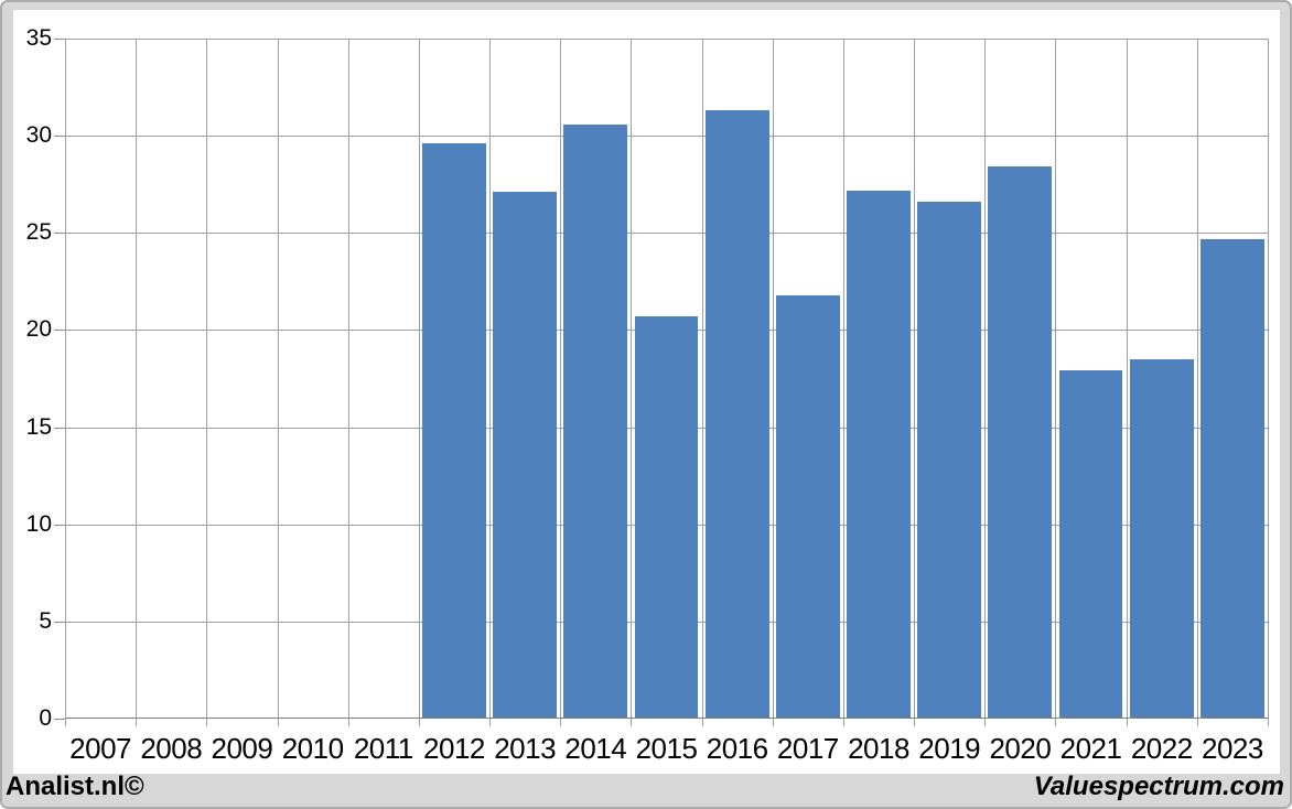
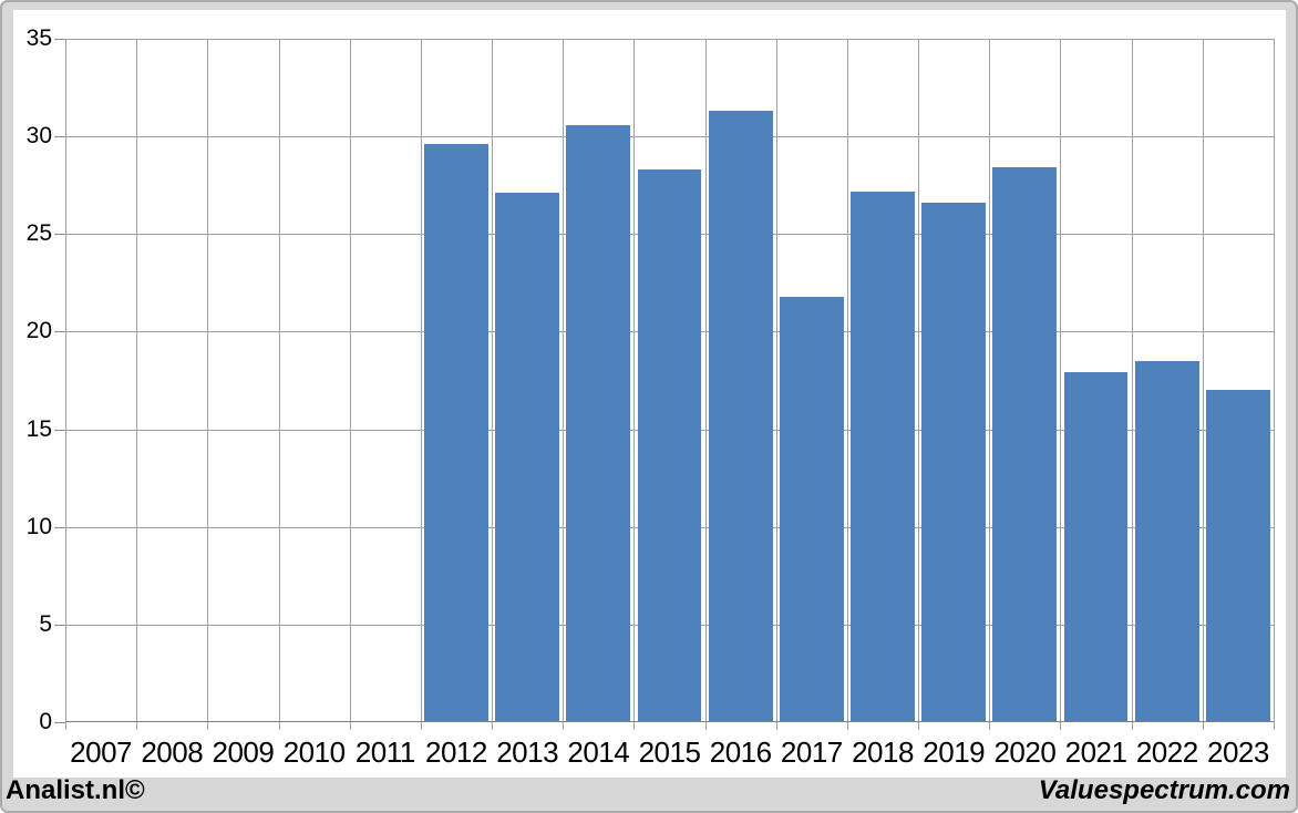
2015: 20.7 -> 28.3
2023: 24.7 -> 17.0
